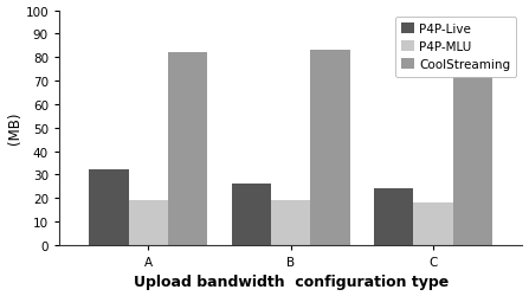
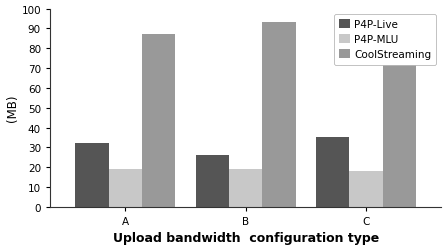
CoolStreaming/A: 82 -> 87
CoolStreaming/B: 83 -> 93
P4P-Live/C: 24 -> 35
